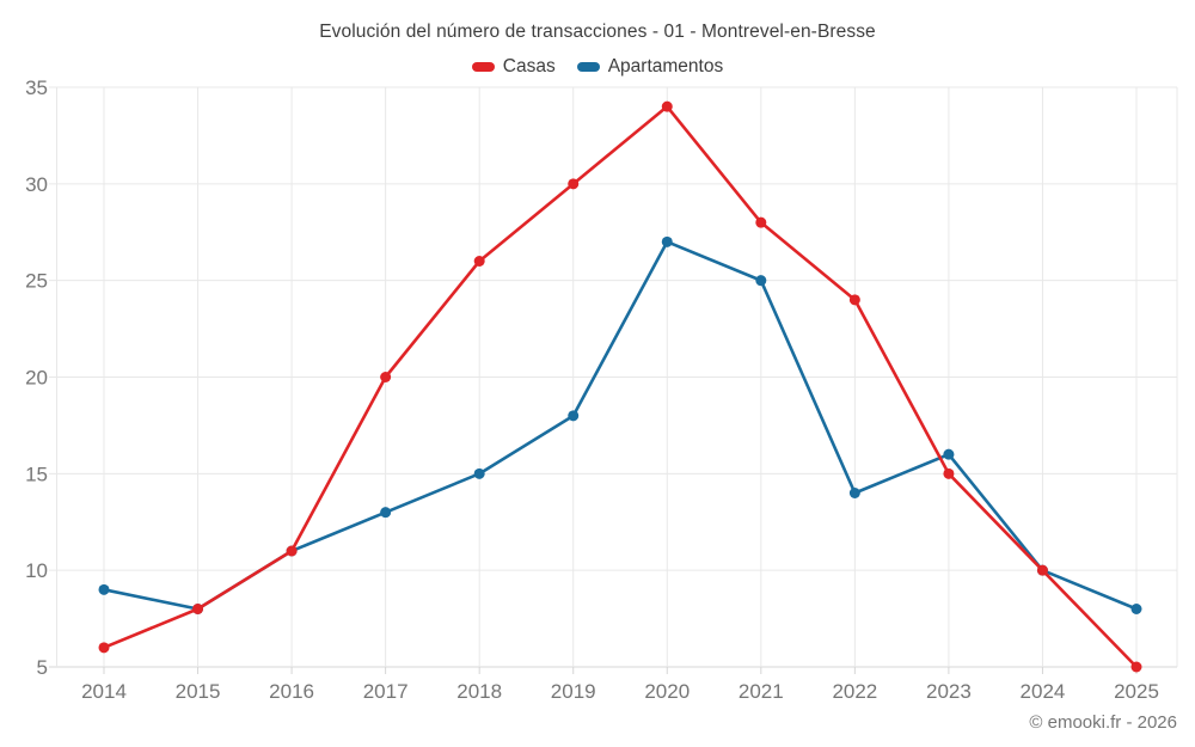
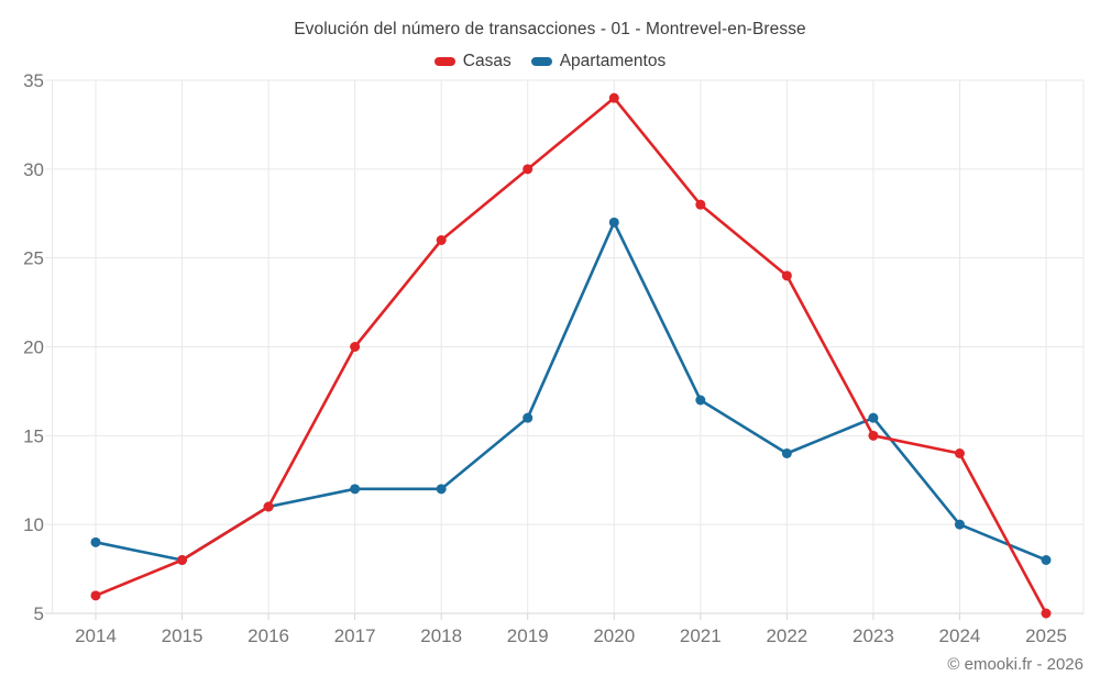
Apartamentos/2017: 13 -> 12
Apartamentos/2018: 15 -> 12
Apartamentos/2019: 18 -> 16
Apartamentos/2021: 25 -> 17
Casas/2024: 10 -> 14
